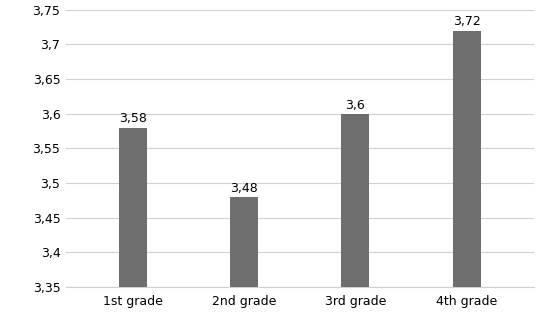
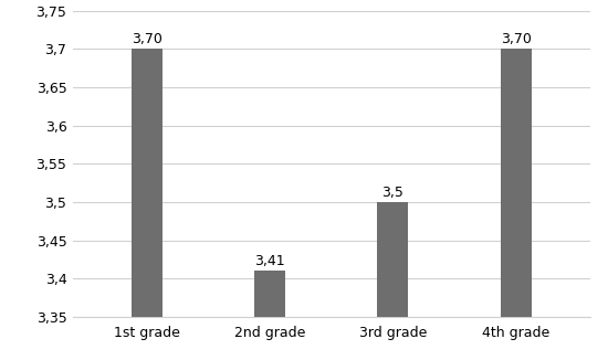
1st grade: 3,58 -> 3,70
2nd grade: 3,48 -> 3,41
3rd grade: 3,6 -> 3,5
4th grade: 3,72 -> 3,70
